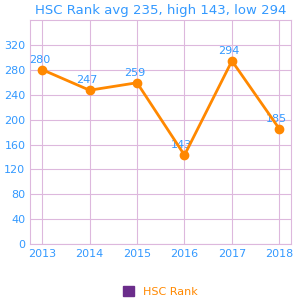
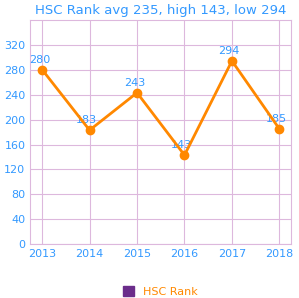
2014: 247 -> 183
2015: 259 -> 243
